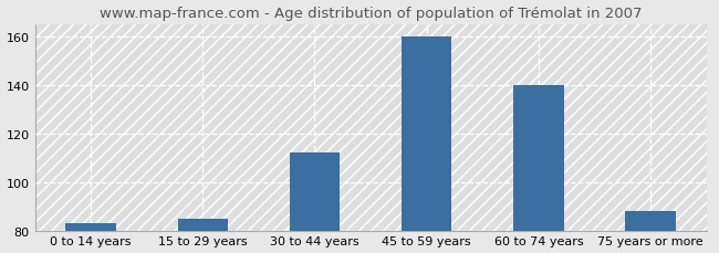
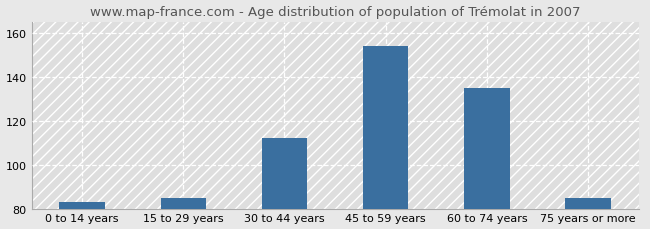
45 to 59 years: 160 -> 154
60 to 74 years: 140 -> 135
75 years or more: 88 -> 85
